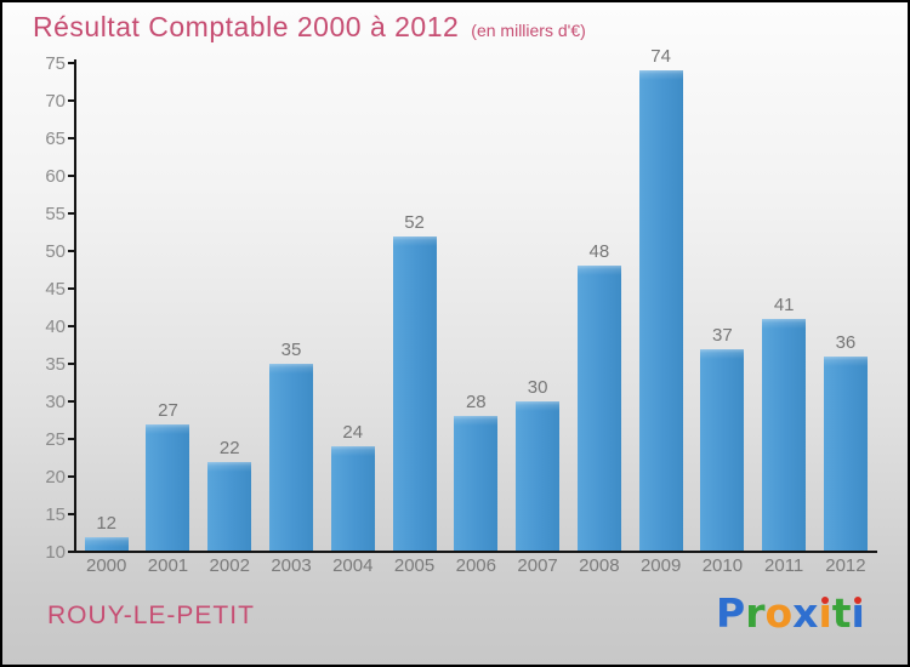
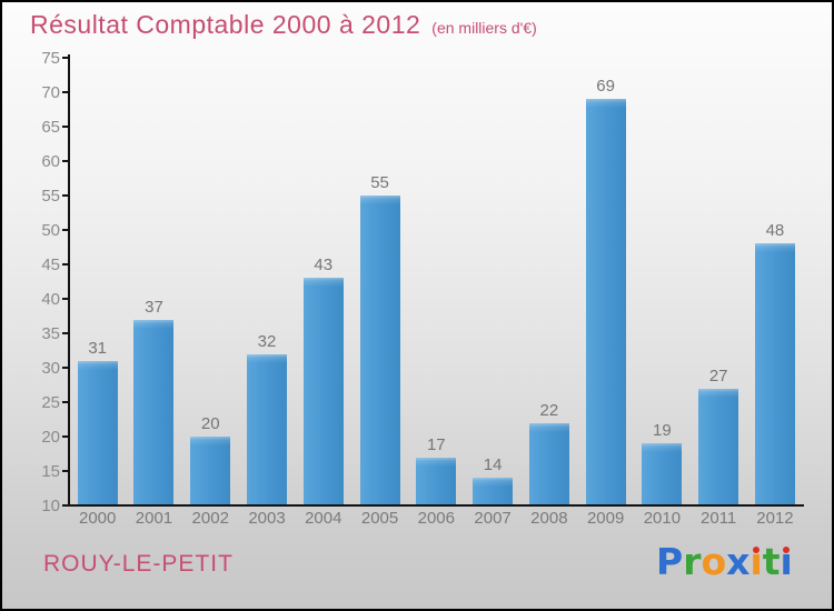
2000: 12 -> 31
2001: 27 -> 37
2002: 22 -> 20
2003: 35 -> 32
2004: 24 -> 43
2005: 52 -> 55
2006: 28 -> 17
2007: 30 -> 14
2008: 48 -> 22
2009: 74 -> 69
2010: 37 -> 19
2011: 41 -> 27
2012: 36 -> 48
